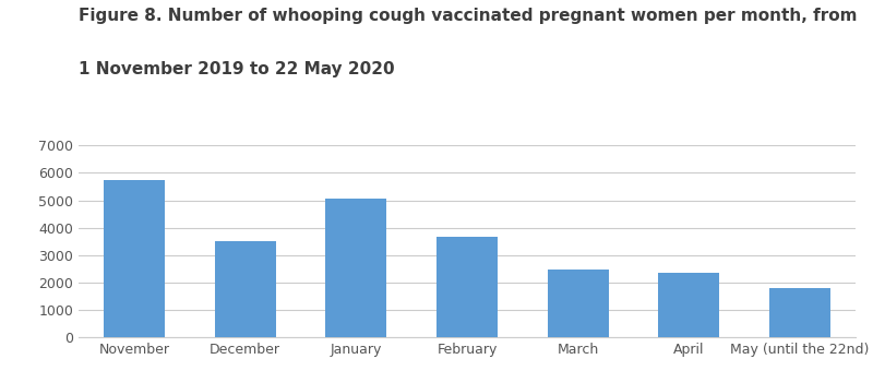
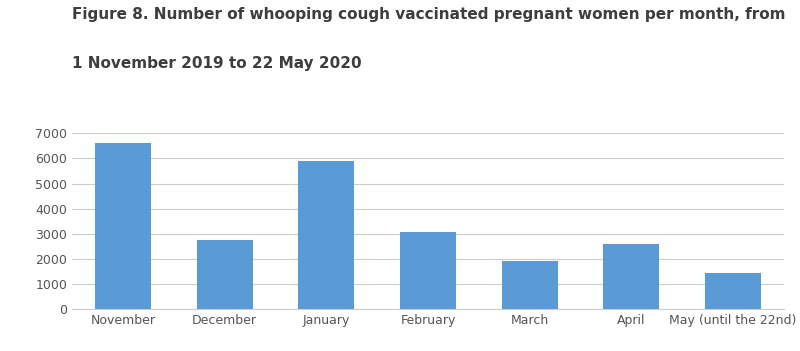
November: 5750 -> 6600
December: 3500 -> 2750
January: 5050 -> 5900
February: 3650 -> 3080
March: 2450 -> 1920
April: 2350 -> 2580
May (until the 22nd): 1800 -> 1450
